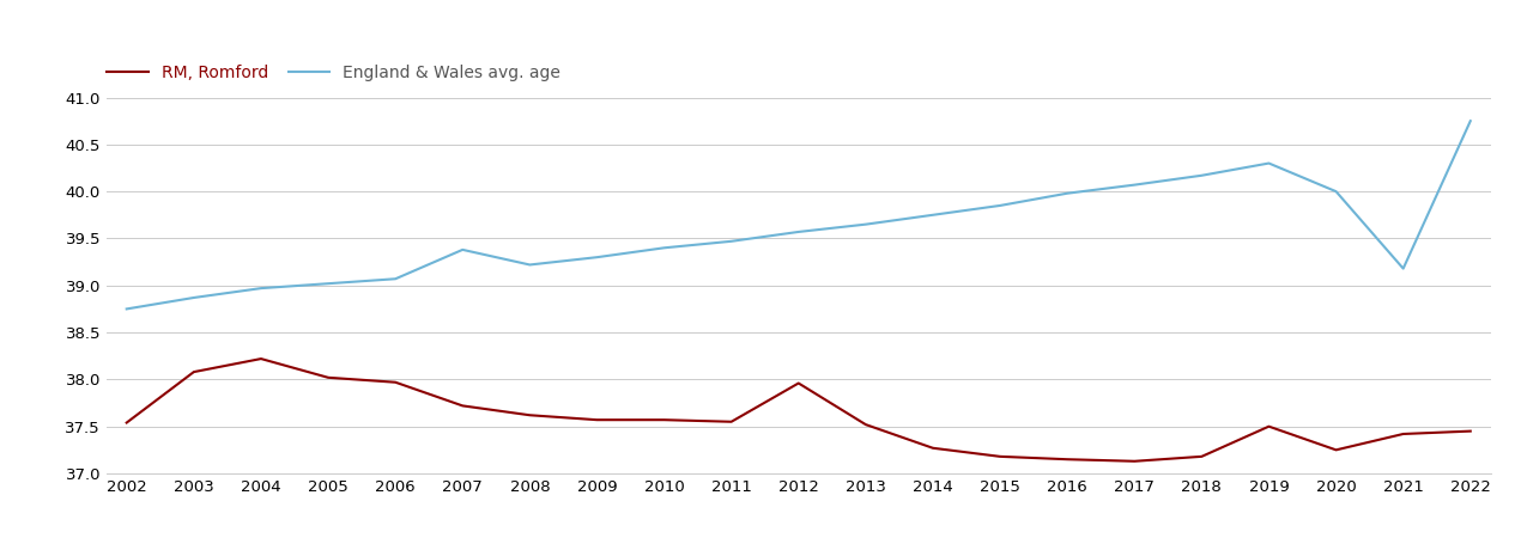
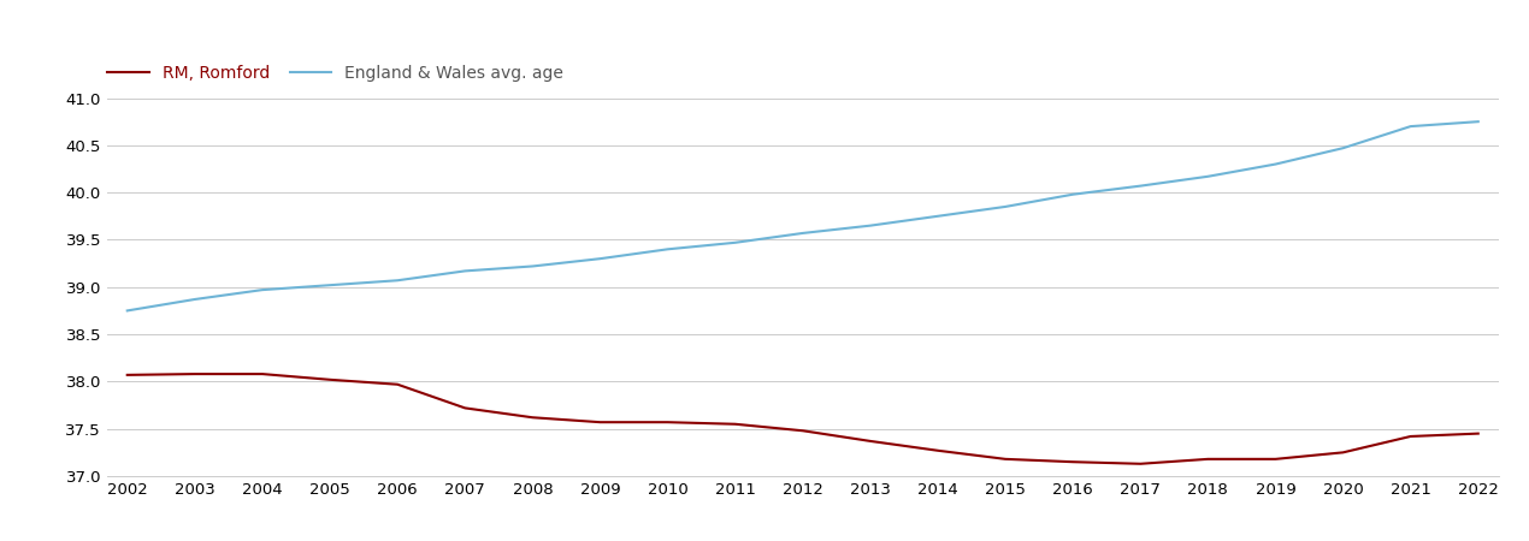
RM, Romford/2002: 37.54 -> 38.07
RM, Romford/2004: 38.22 -> 38.08
England & Wales avg. age/2007: 39.38 -> 39.17
RM, Romford/2012: 37.96 -> 37.48
RM, Romford/2013: 37.52 -> 37.37
RM, Romford/2019: 37.50 -> 37.18
England & Wales avg. age/2020: 40.00 -> 40.47
England & Wales avg. age/2021: 39.18 -> 40.70
